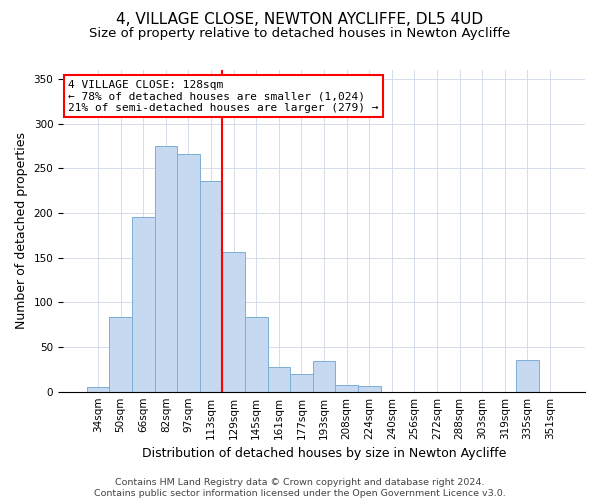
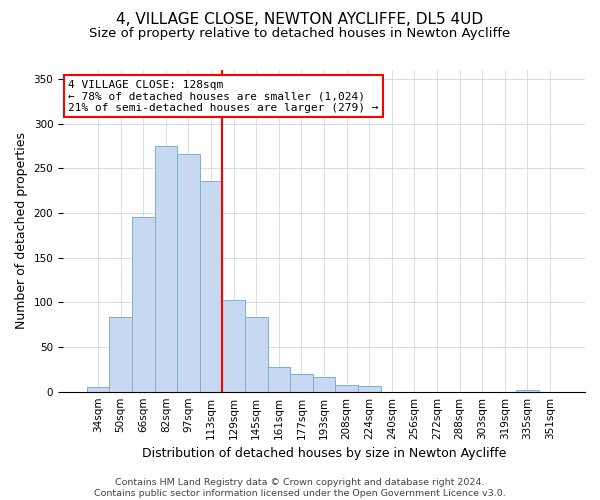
129sqm: 156 -> 103
193sqm: 34 -> 16
335sqm: 36 -> 2
